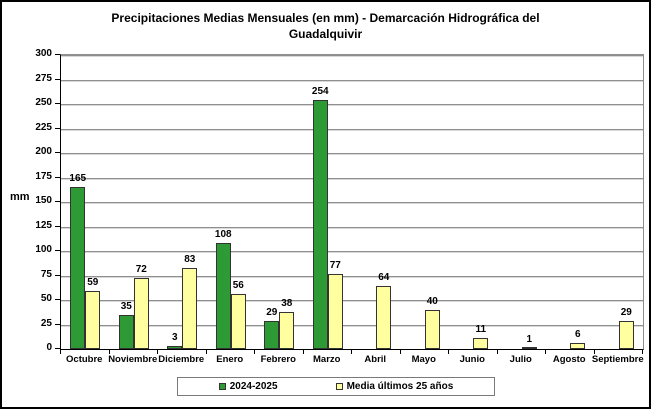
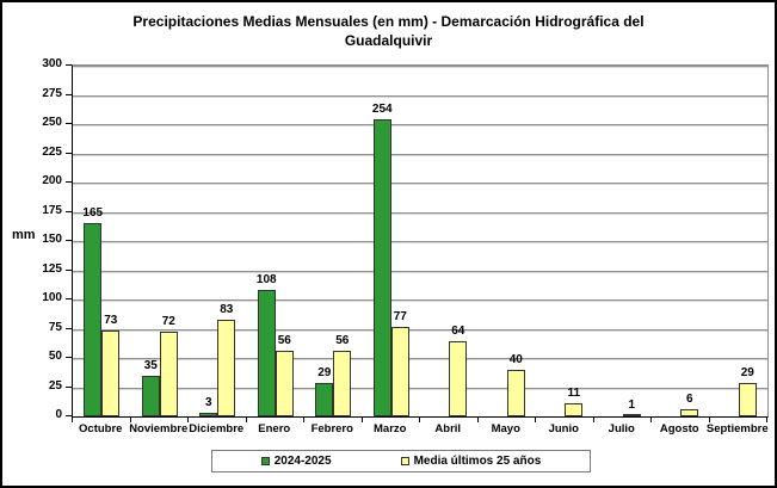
Media últimos 25 años/Octubre: 59 -> 73
Media últimos 25 años/Febrero: 38 -> 56
